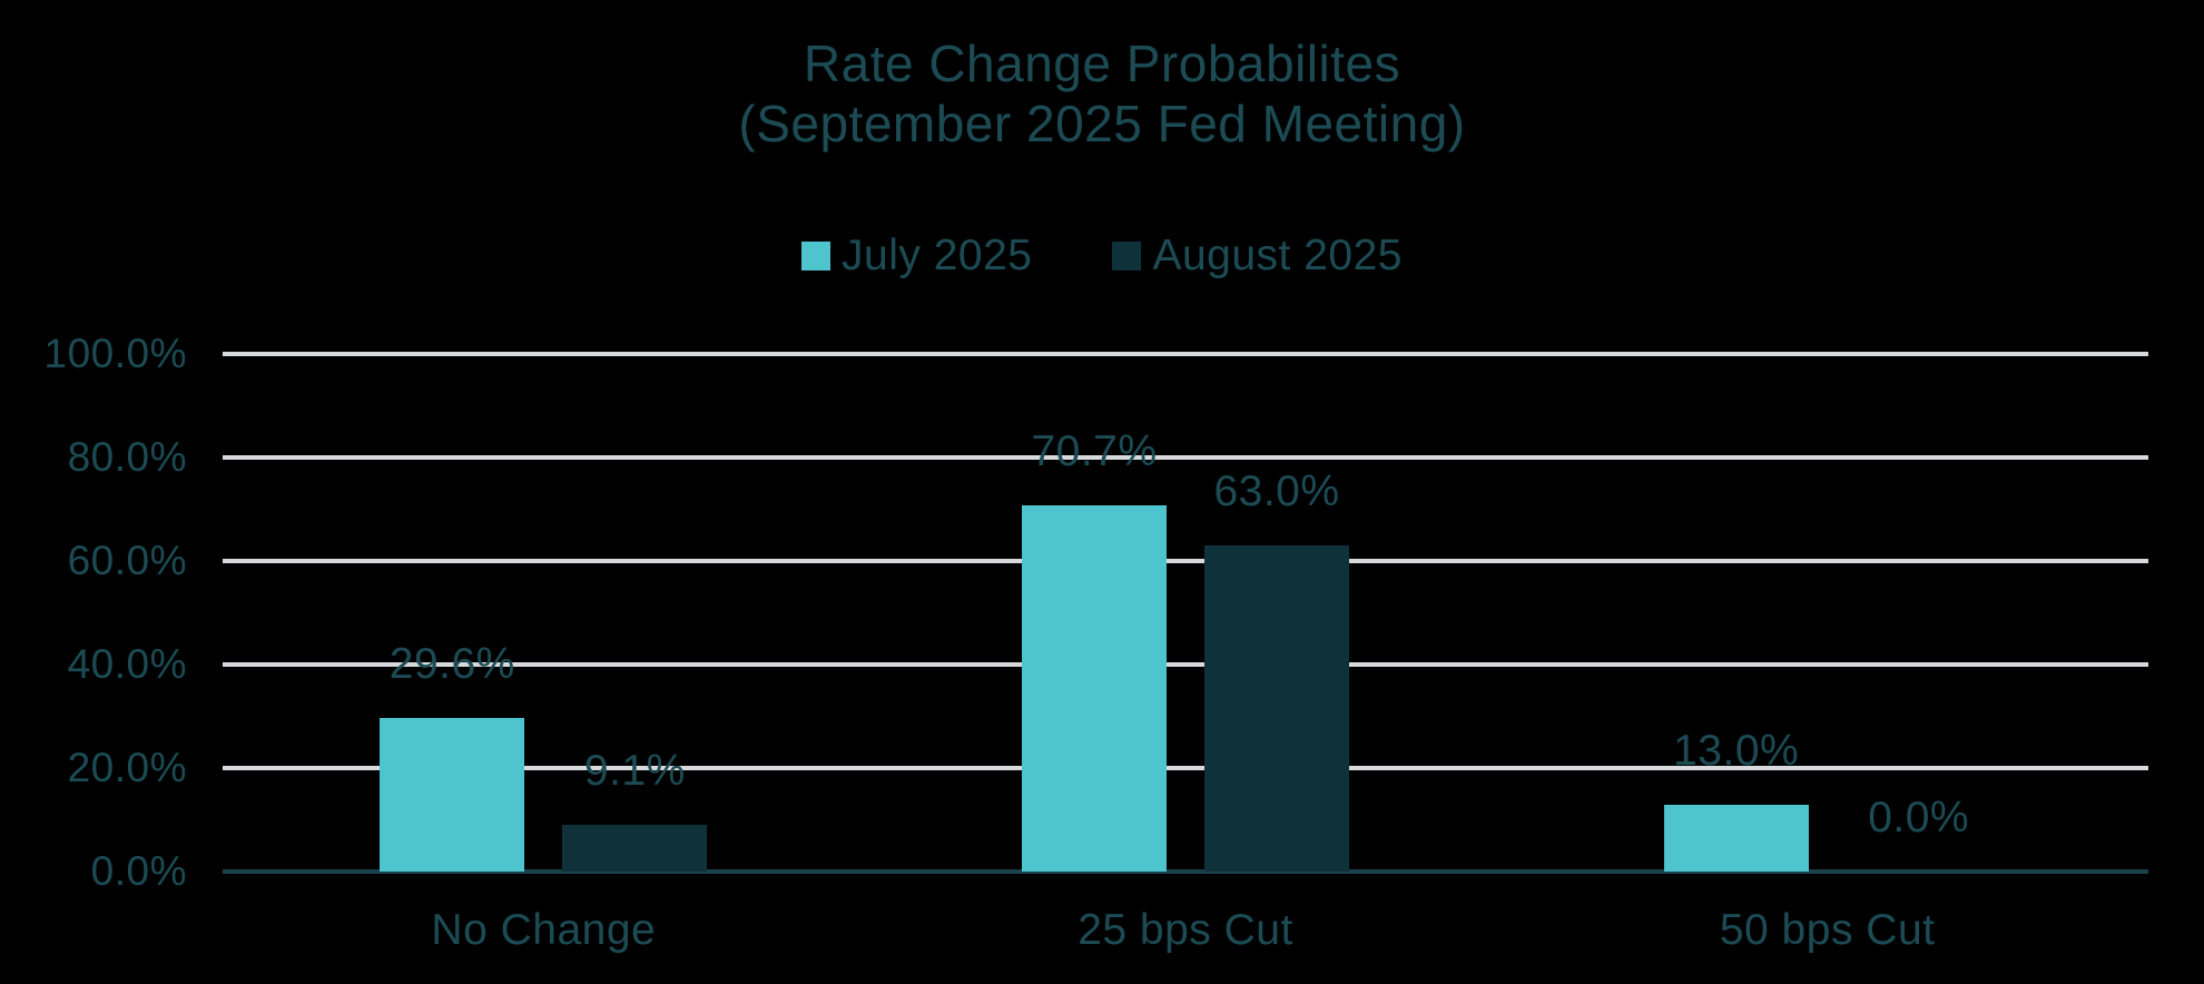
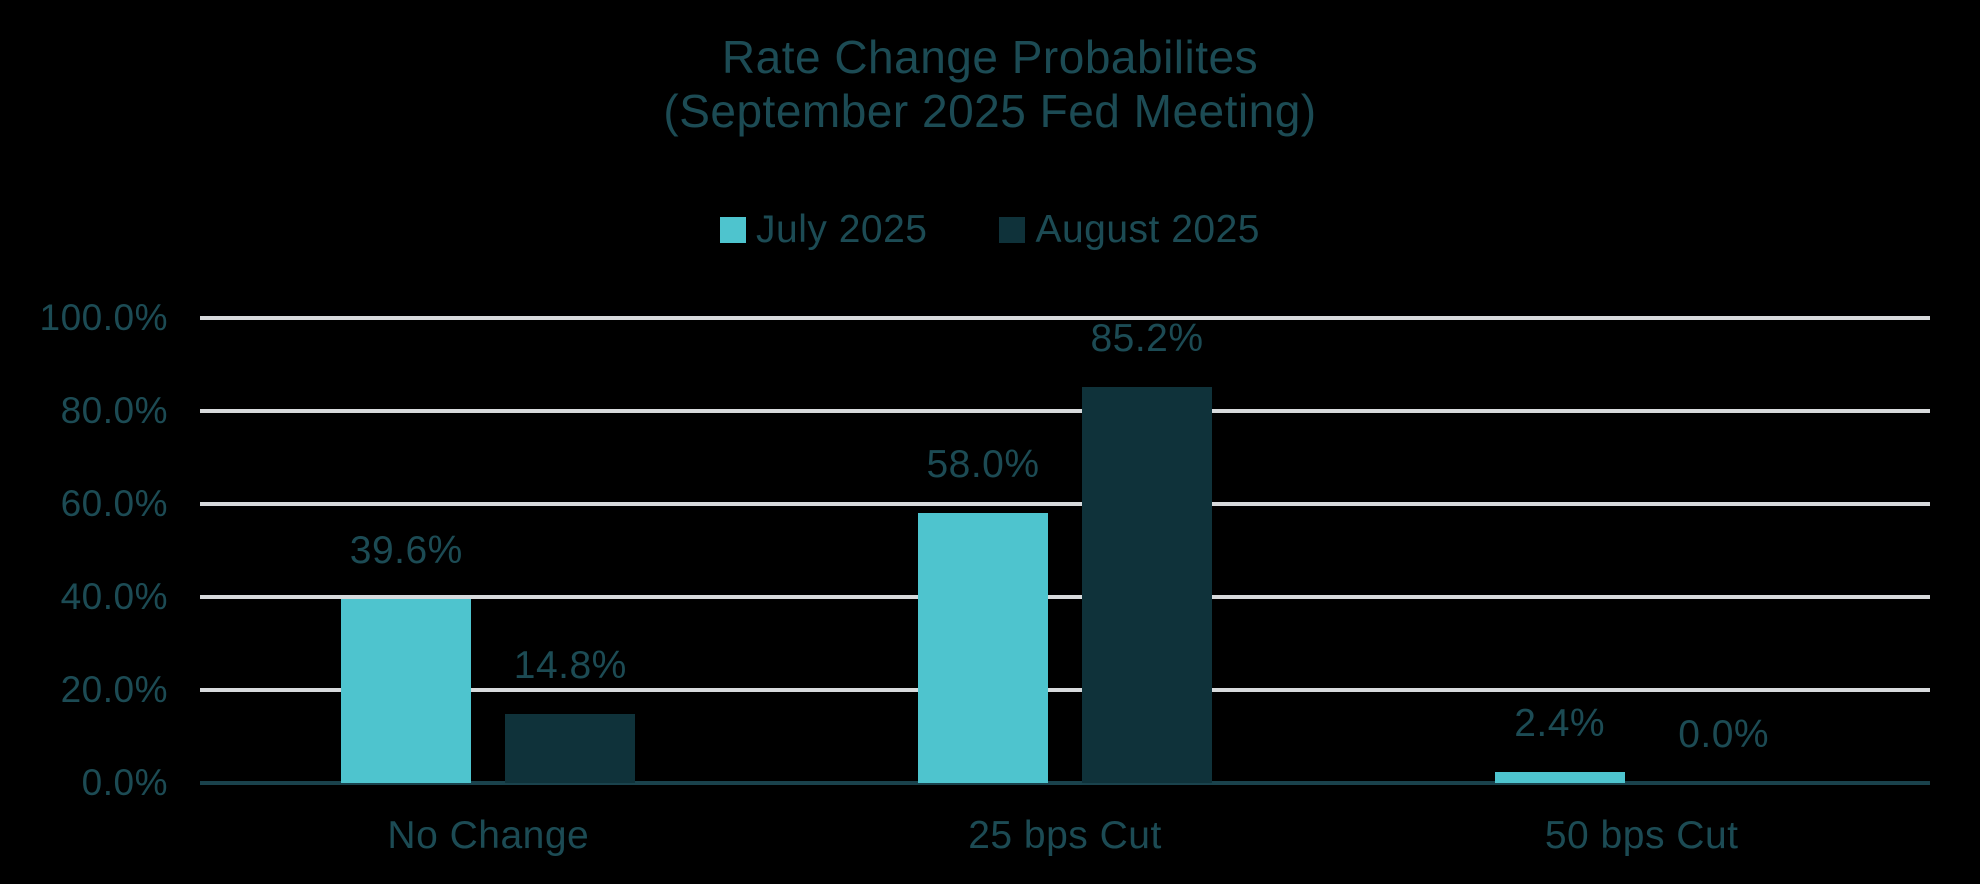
July 2025/No Change: 29.6% -> 39.6%
August 2025/No Change: 9.1% -> 14.8%
July 2025/25 bps Cut: 70.7% -> 58.0%
August 2025/25 bps Cut: 63.0% -> 85.2%
July 2025/50 bps Cut: 13.0% -> 2.4%
